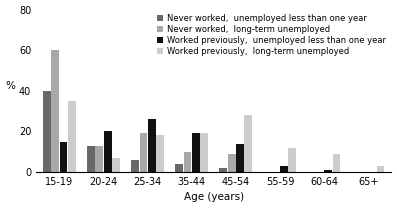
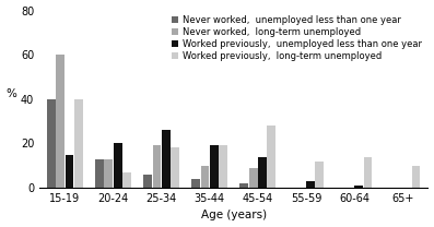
Worked previously, long-term unemployed/15-19: 35 -> 40
Worked previously, long-term unemployed/60-64: 9 -> 14
Worked previously, long-term unemployed/65+: 3 -> 10
